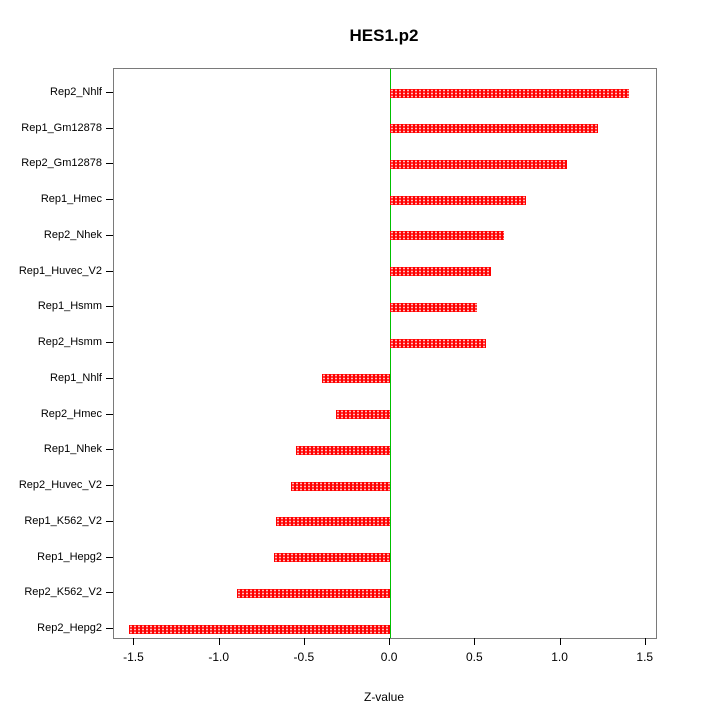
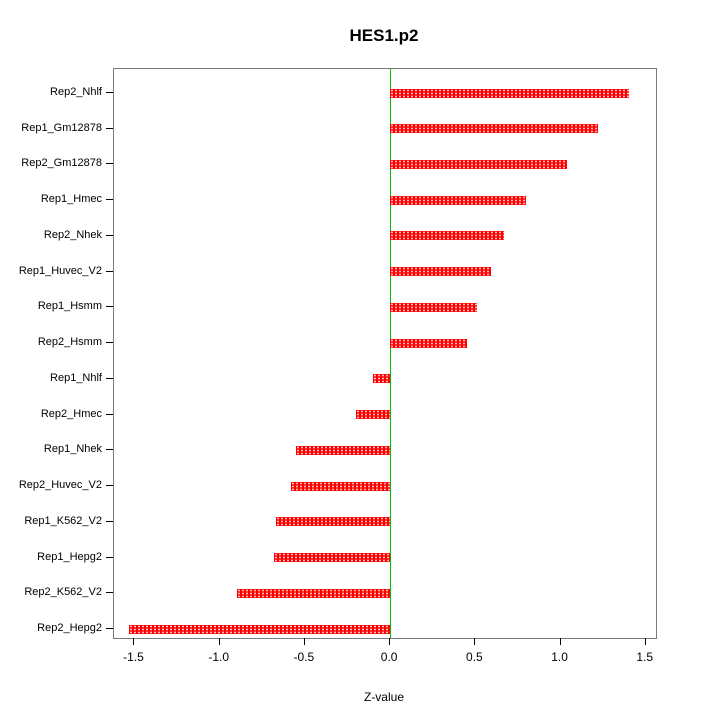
Rep2_Hsmm: 0.56 -> 0.45
Rep1_Nhlf: -0.40 -> -0.10
Rep2_Hmec: -0.32 -> -0.20
